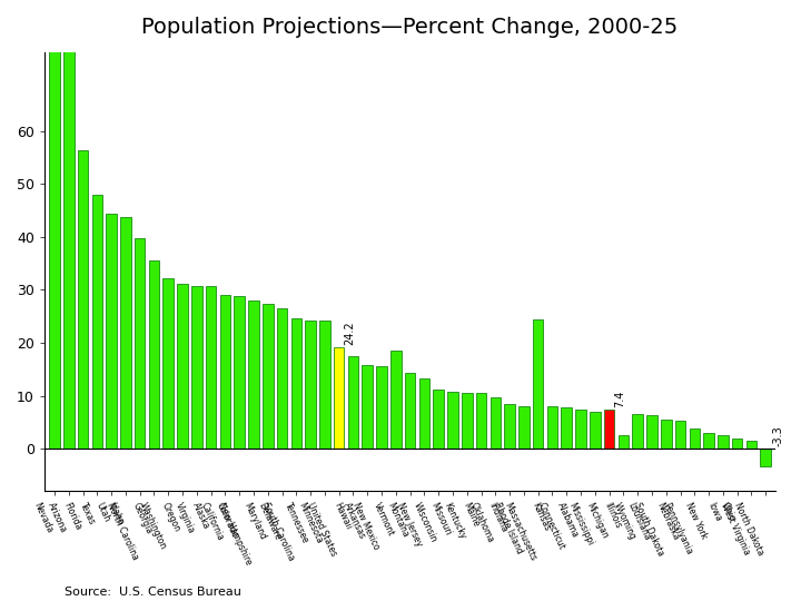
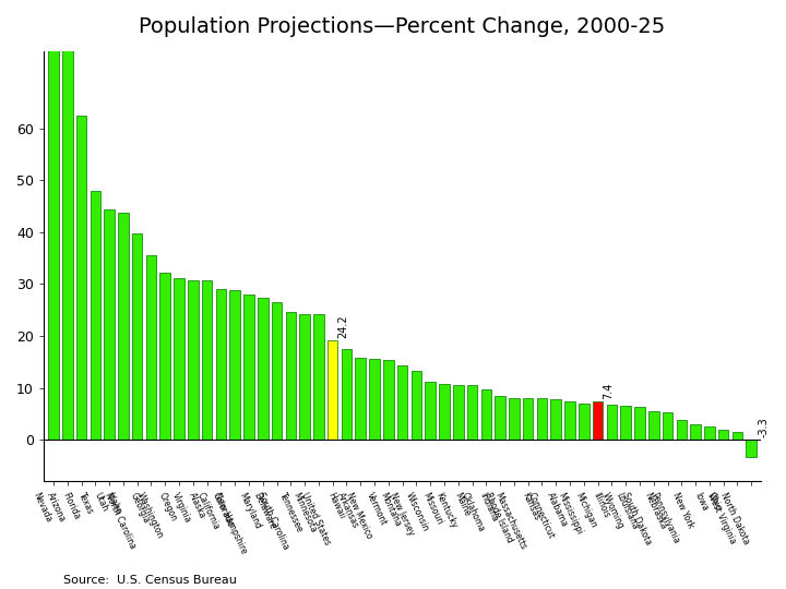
Florida: 56.5 -> 62.5
Vermont: 18.5 -> 15.4
Massachusetts: 24.5 -> 7.9
Illinois: 2.5 -> 6.7
